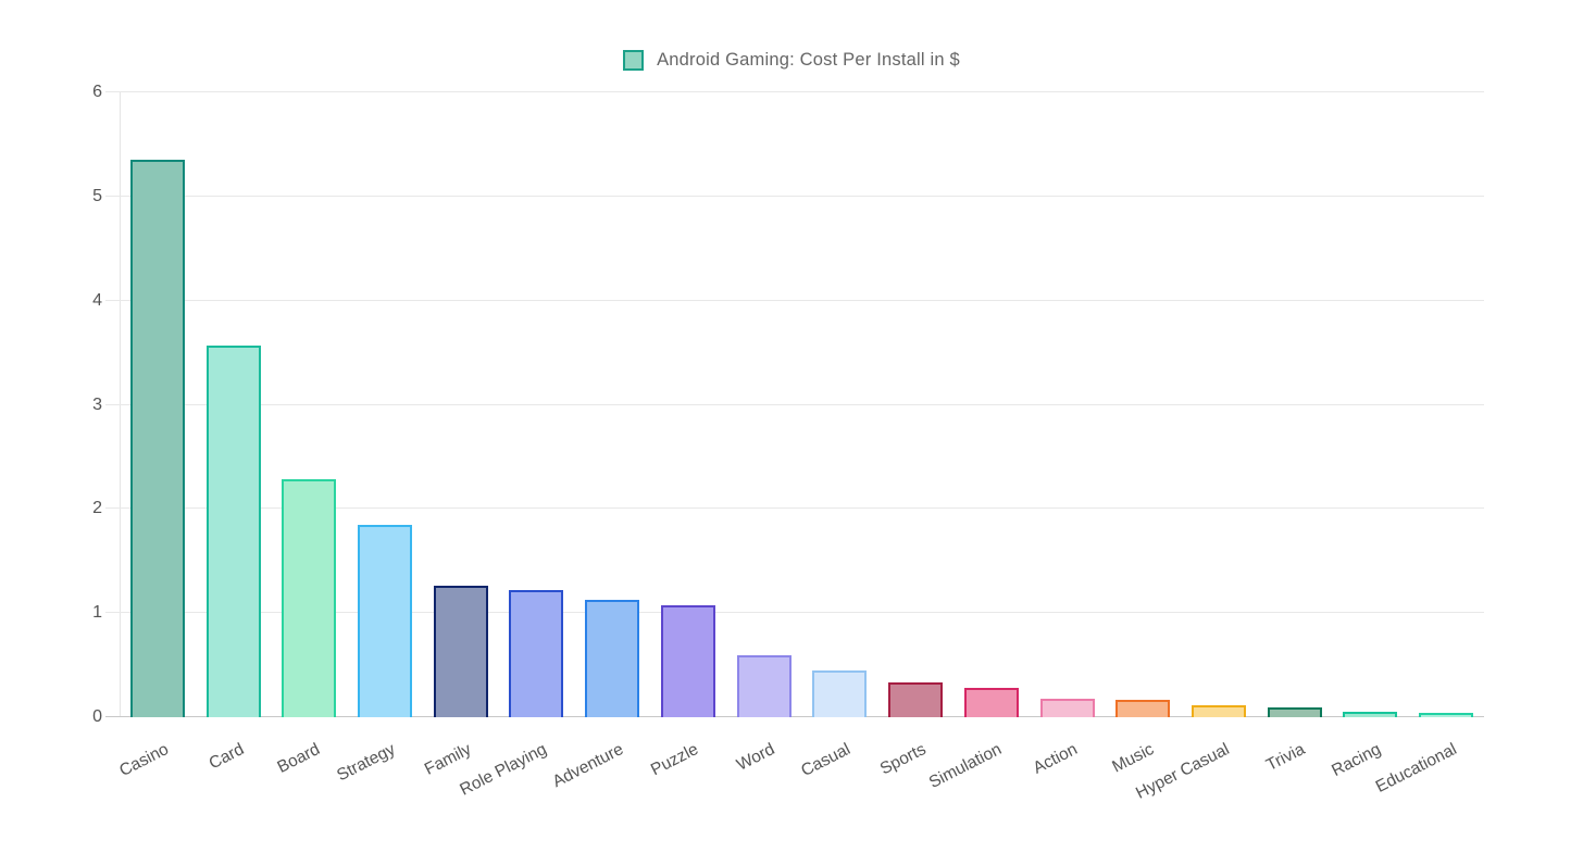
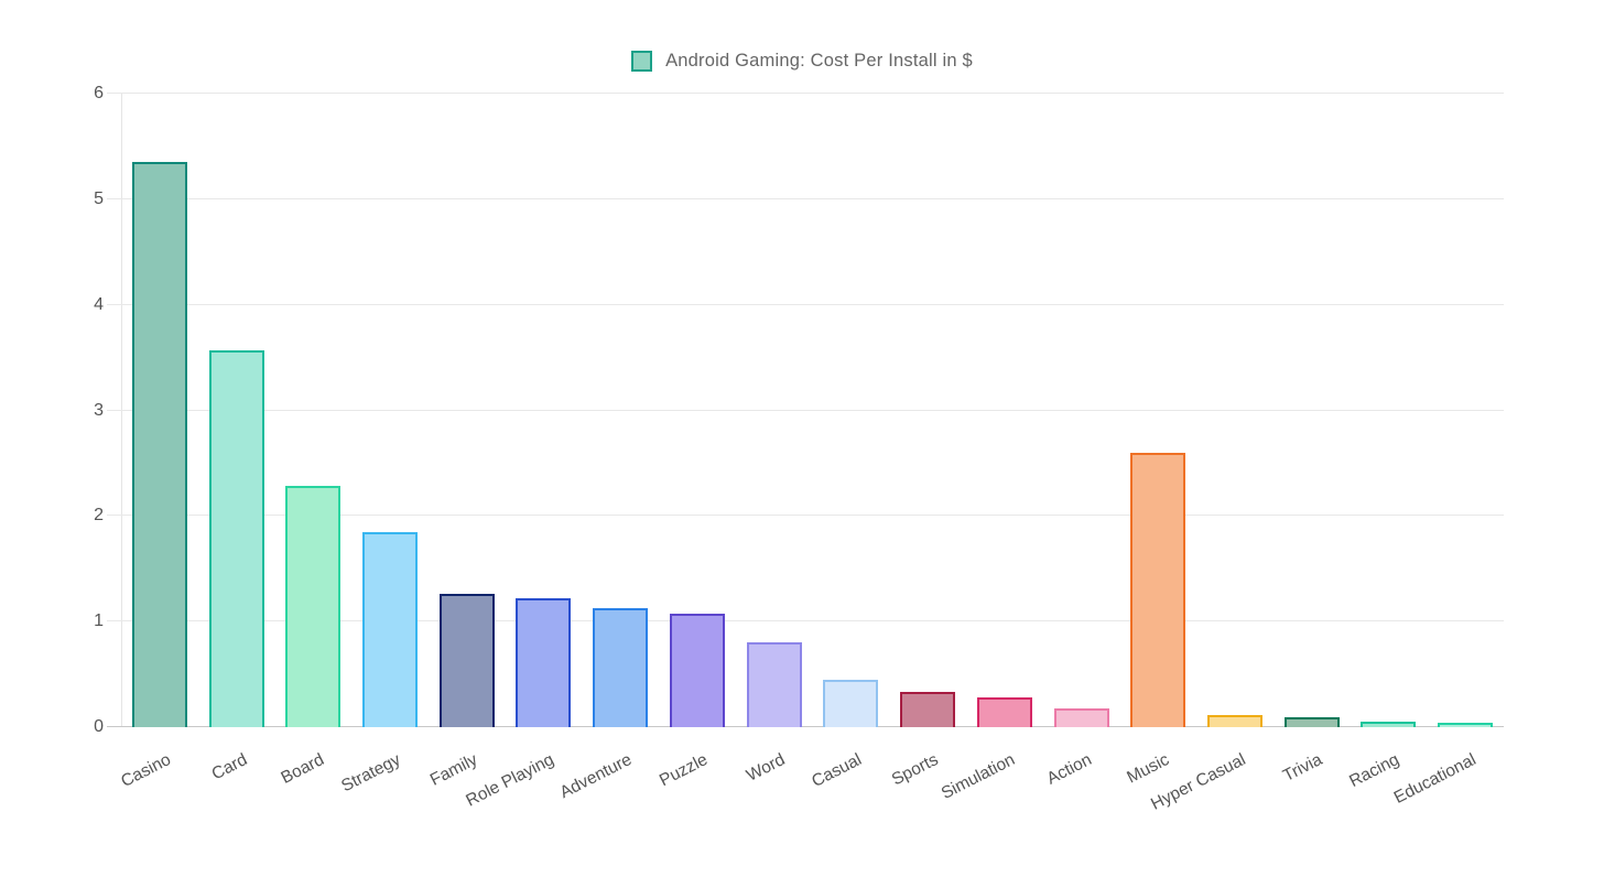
Word: 0.6 -> 0.8
Music: 0.2 -> 2.6
